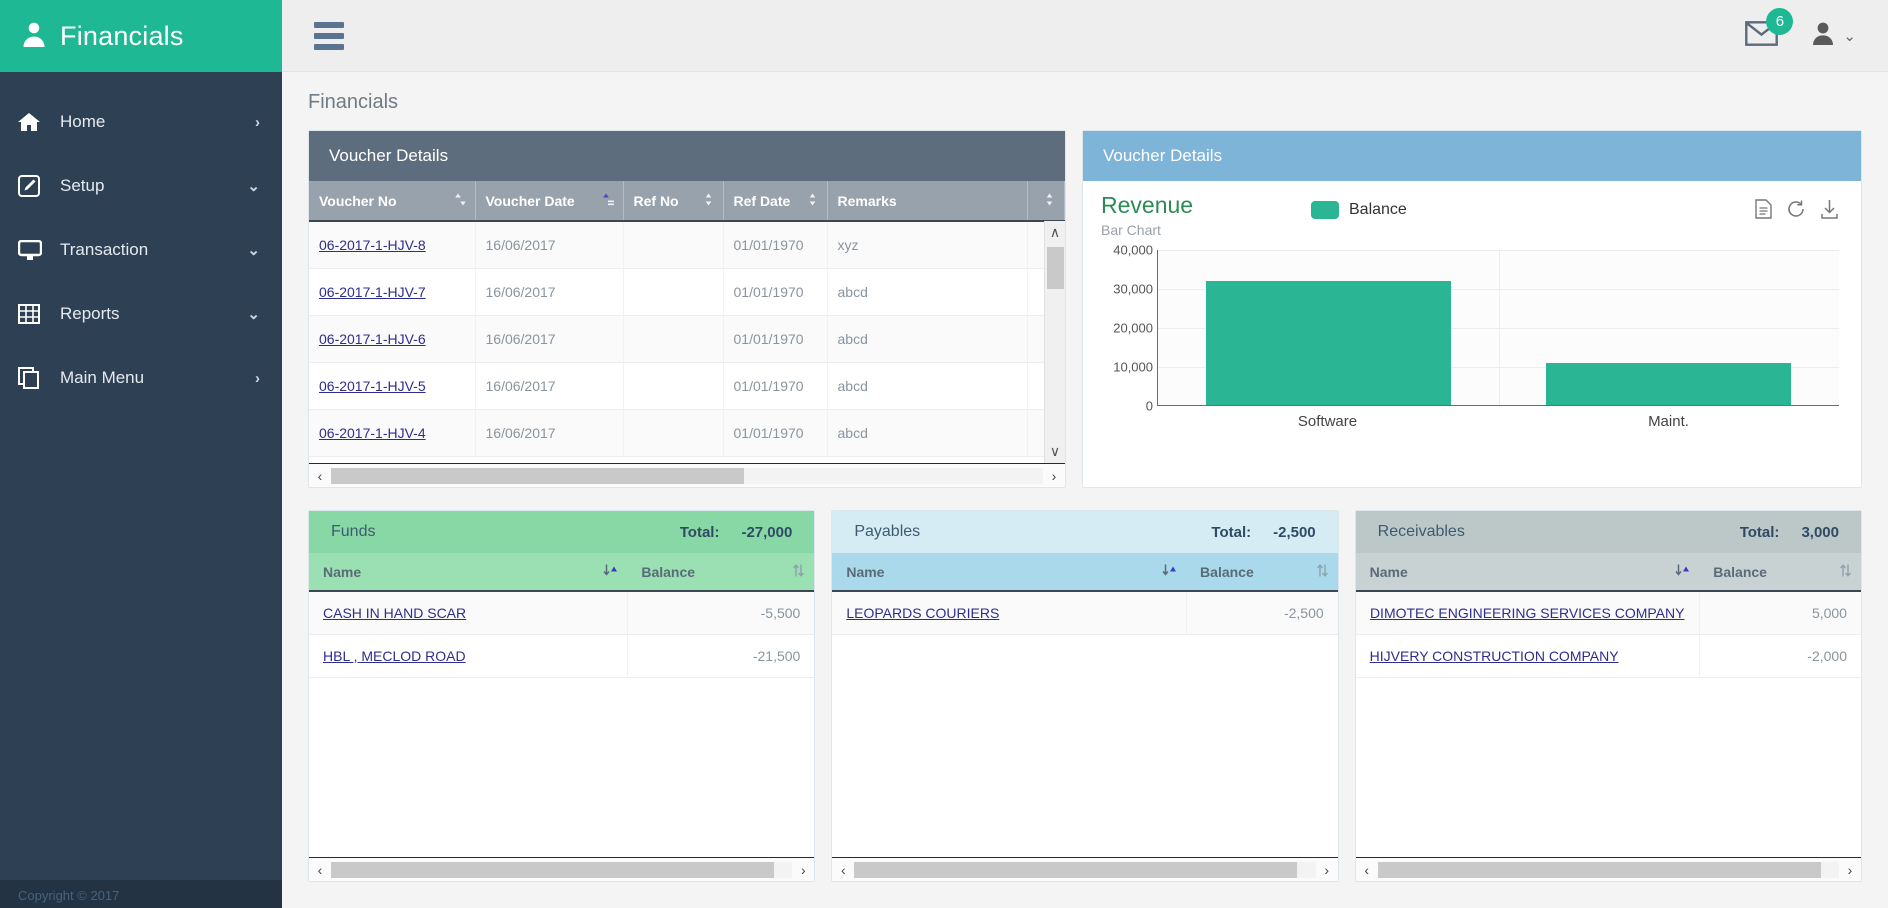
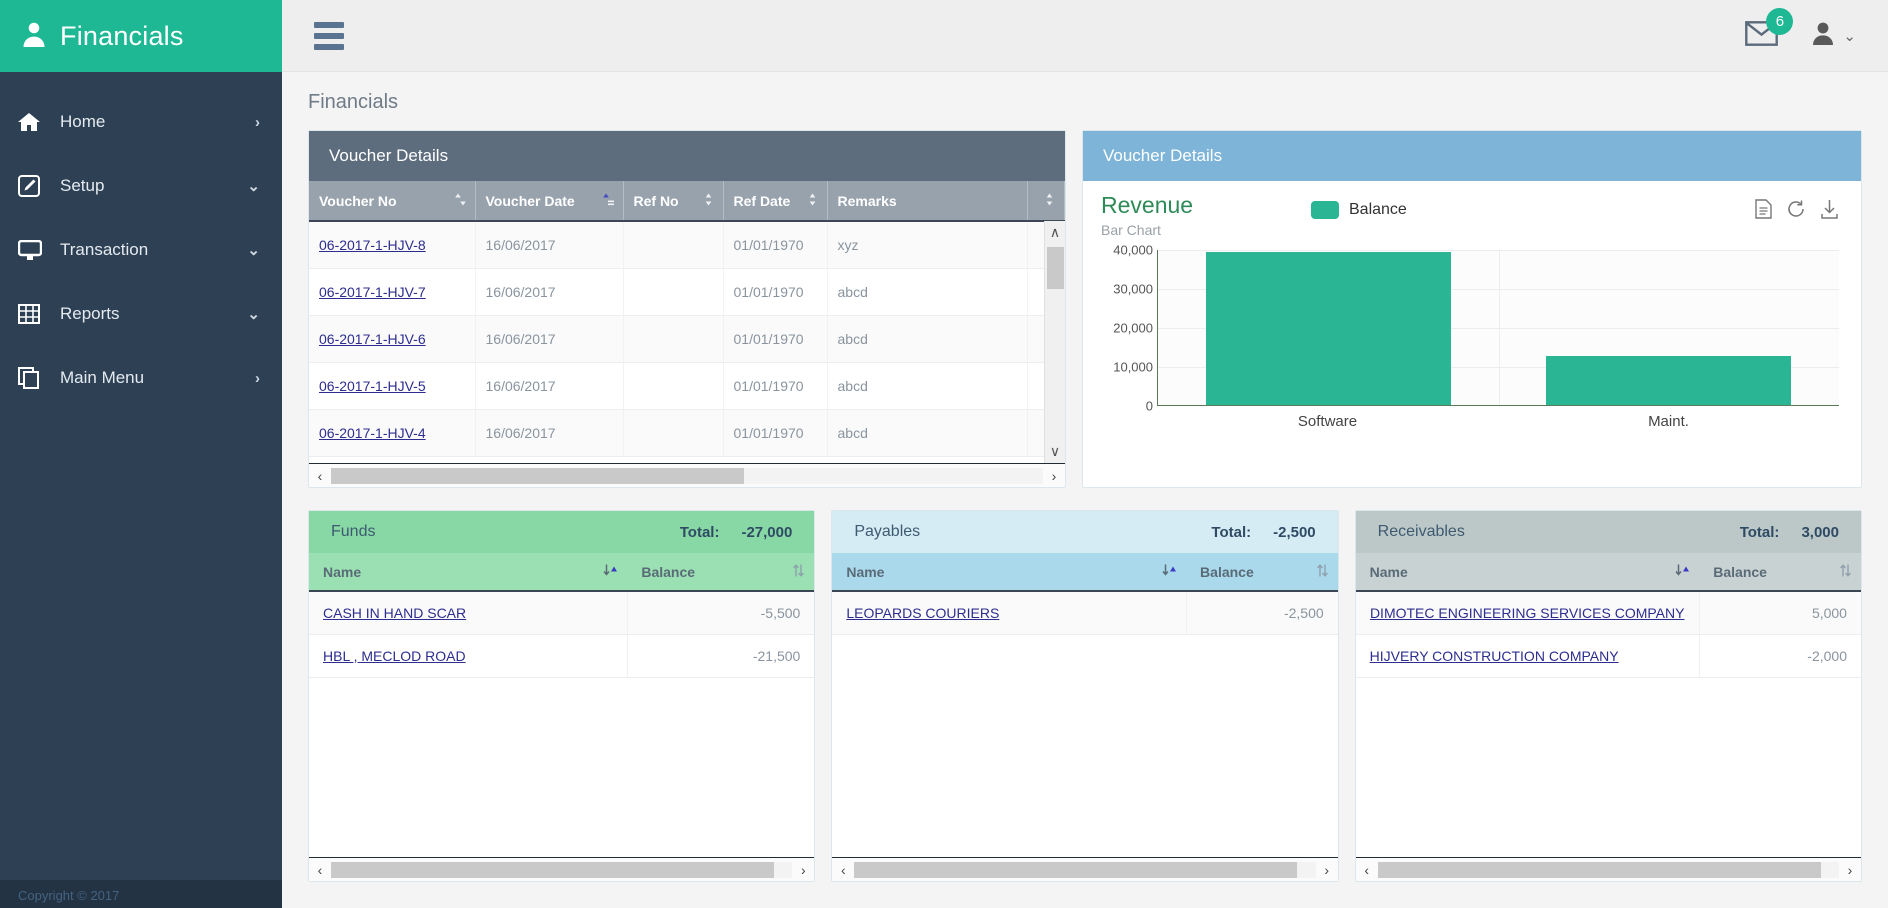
Software: 32000 -> 40000
Maint.: 11000 -> 13000
